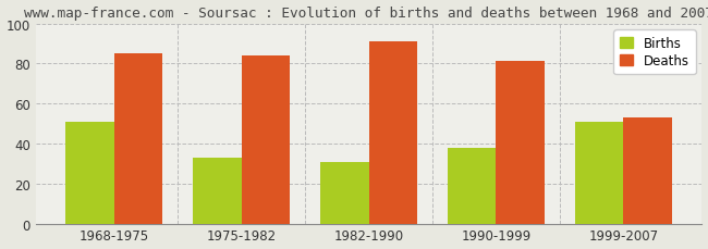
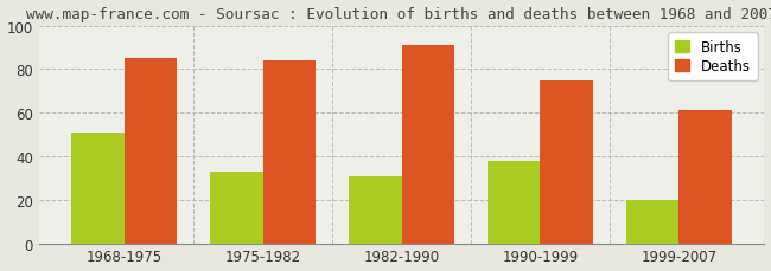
Deaths/1990-1999: 81 -> 75
Births/1999-2007: 51 -> 20
Deaths/1999-2007: 53 -> 61
